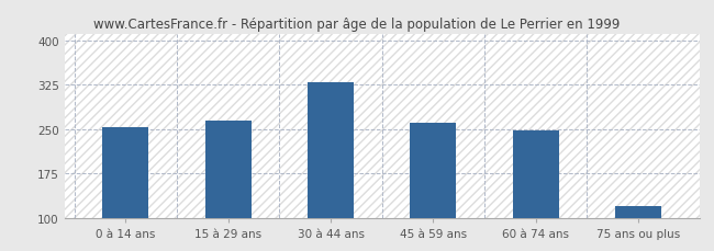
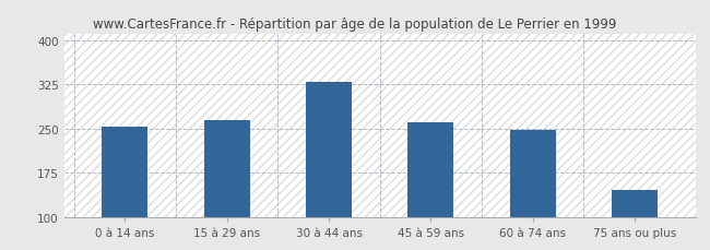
75 ans ou plus: 120 -> 146
